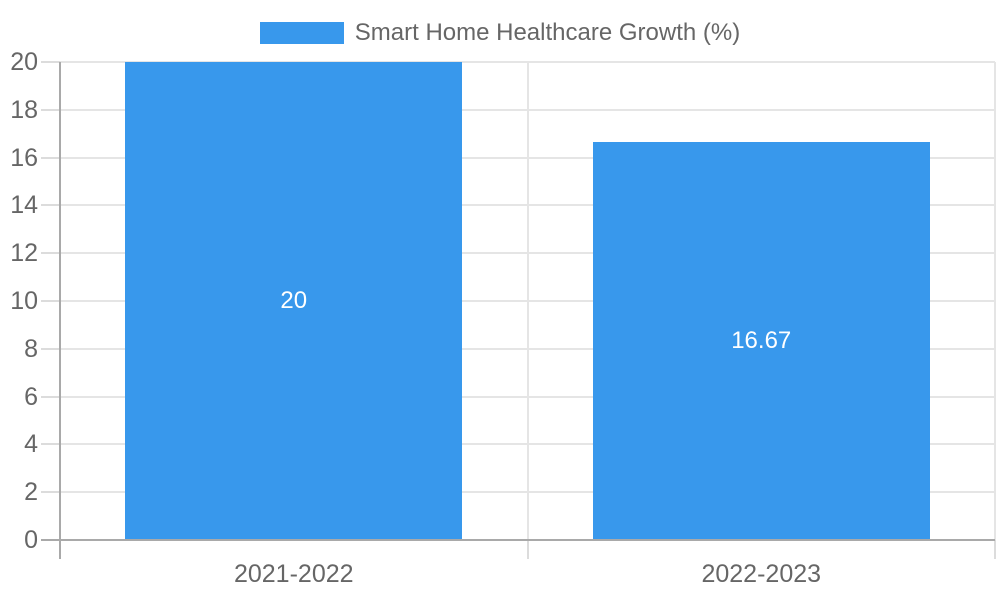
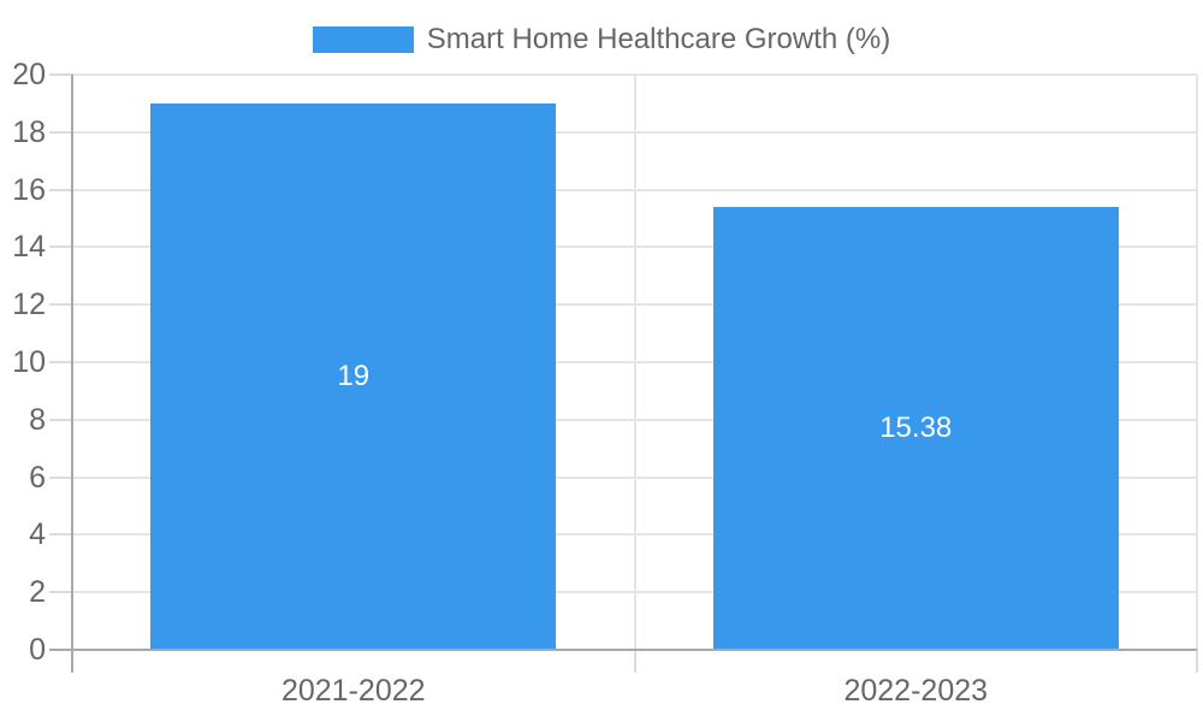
2021-2022: 20 -> 19
2022-2023: 16.67 -> 15.38
